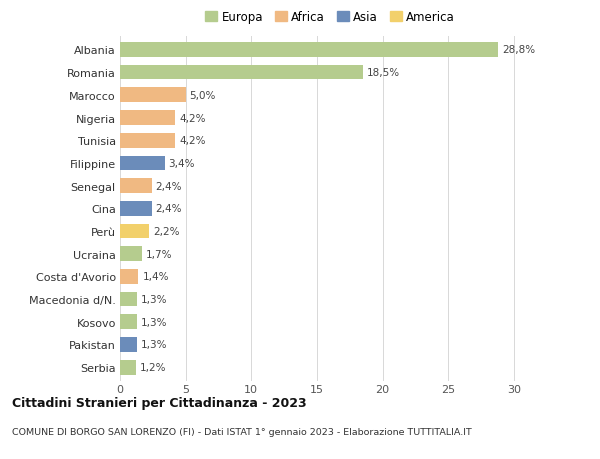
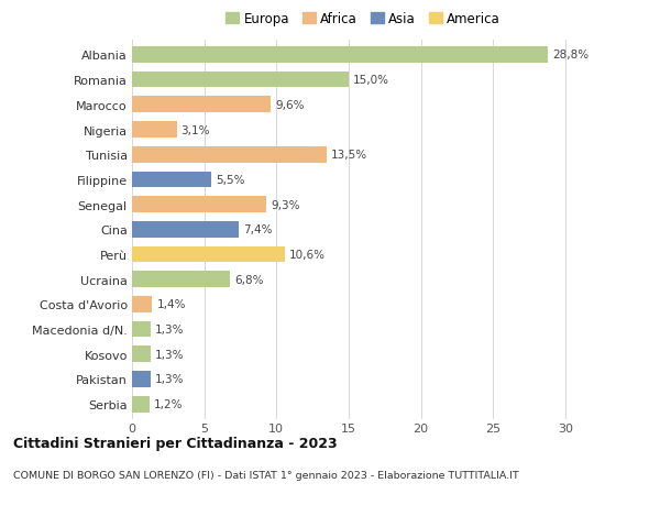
Romania: 18,5% -> 15,0%
Marocco: 5,0% -> 9,6%
Nigeria: 4,2% -> 3,1%
Tunisia: 4,2% -> 13,5%
Filippine: 3,4% -> 5,5%
Senegal: 2,4% -> 9,3%
Cina: 2,4% -> 7,4%
Perù: 2,2% -> 10,6%
Ucraina: 1,7% -> 6,8%
